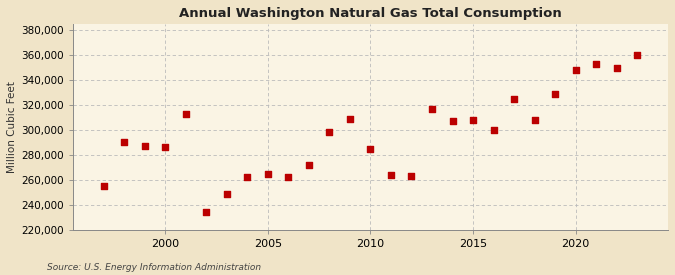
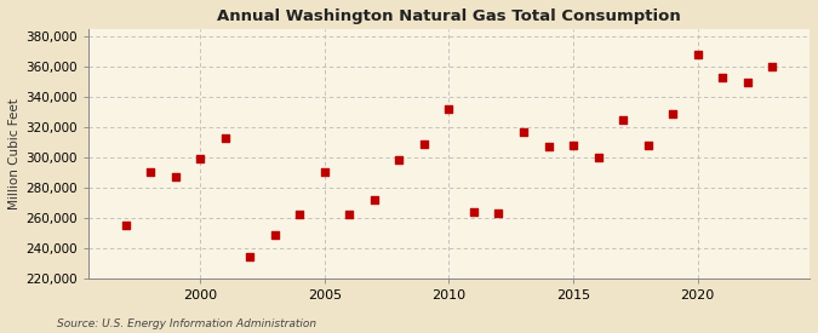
2000: 286,000 -> 299,000
2005: 265,000 -> 290,000
2010: 285,000 -> 332,000
2020: 348,000 -> 368,000
